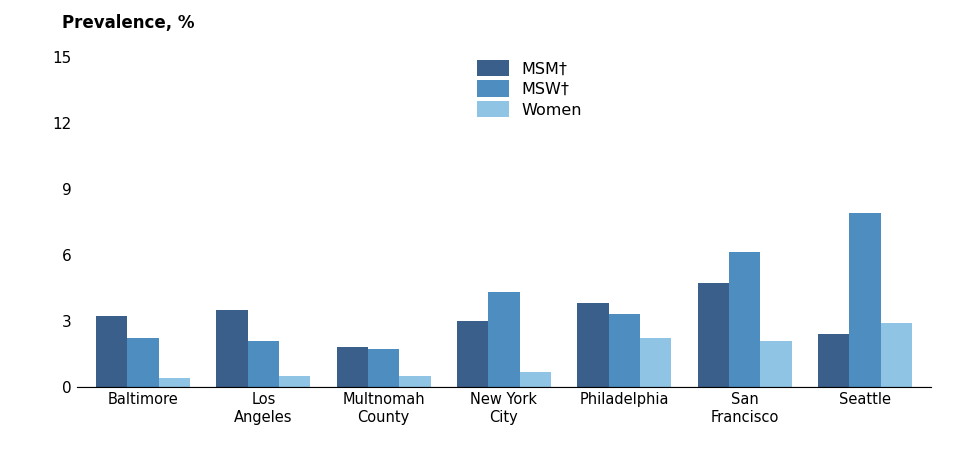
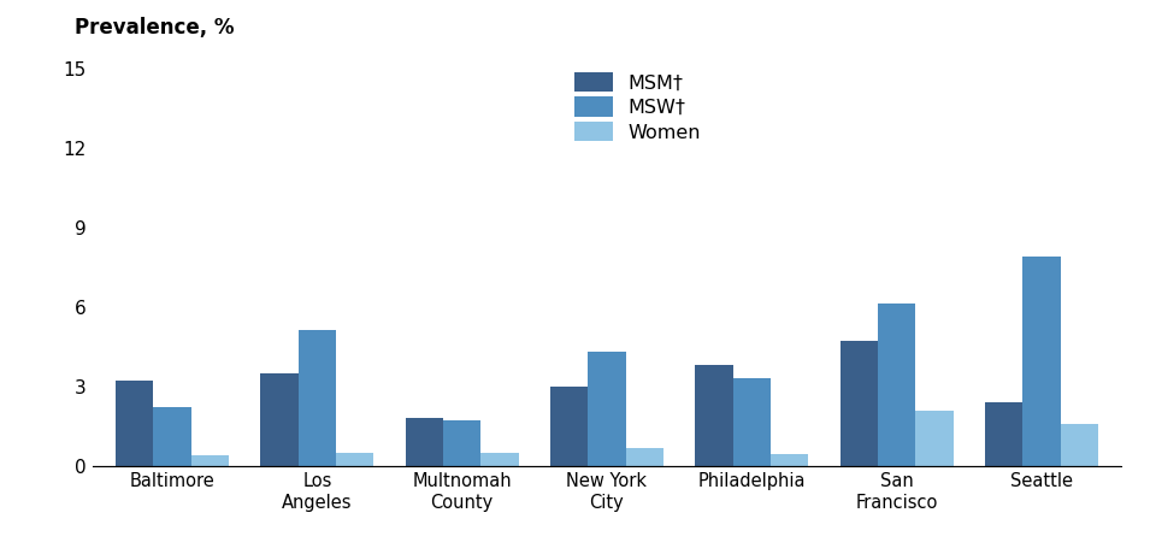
MSW†/Los Angeles: 2.1 -> 5.1
Women/Philadelphia: 2.20 -> 0.45
Women/Seattle: 2.90 -> 1.60
